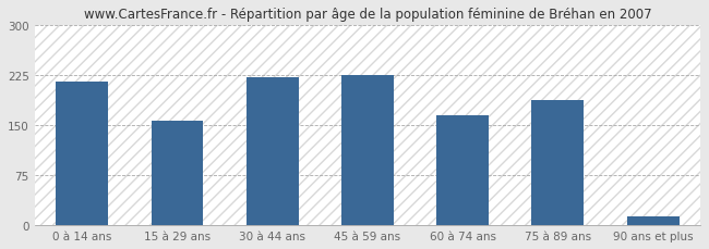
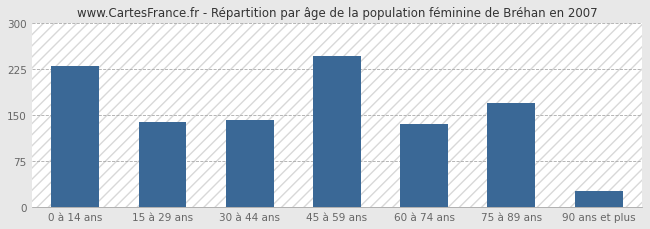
0 à 14 ans: 215 -> 230
15 à 29 ans: 157 -> 138
30 à 44 ans: 222 -> 142
45 à 59 ans: 225 -> 246
60 à 74 ans: 165 -> 136
75 à 89 ans: 187 -> 170
90 ans et plus: 13 -> 26
